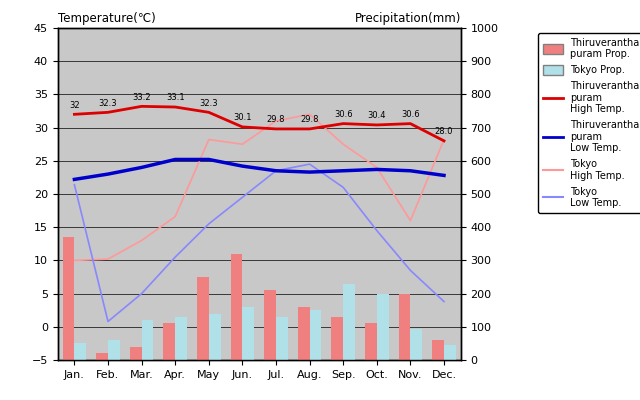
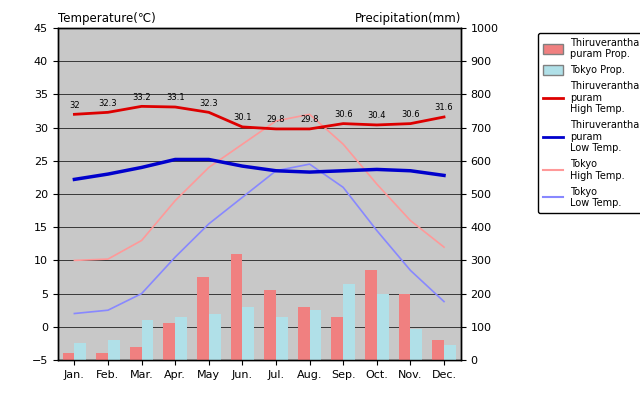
Thiruverantha puram Prop./Jan.: 370 -> 20
Tokyo Low Temp./Jan.: 21.4 -> 2.0
Tokyo Low Temp./Feb.: 0.8 -> 2.5
Tokyo High Temp./Apr.: 16.6 -> 19.0
Tokyo High Temp./May: 28.2 -> 24.0
Thiruverantha puram Prop./Oct.: 110 -> 270
Tokyo High Temp./Oct.: 24.0 -> 21.5
Thiruverantha puram High Temp./Dec.: 28.0 -> 31.6
Tokyo High Temp./Dec.: 28.2 -> 12.0
